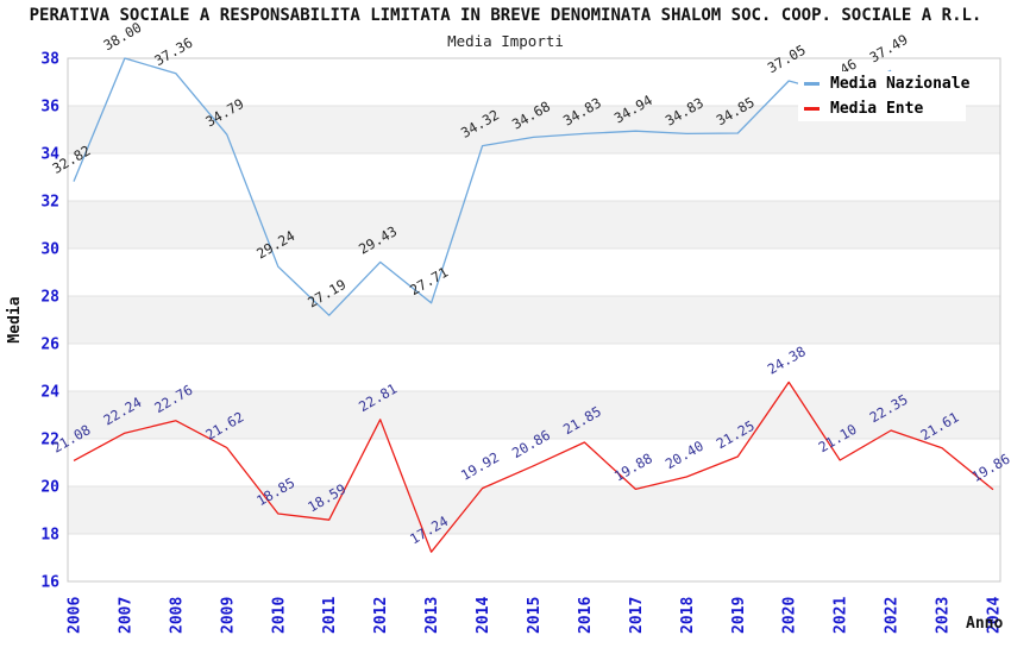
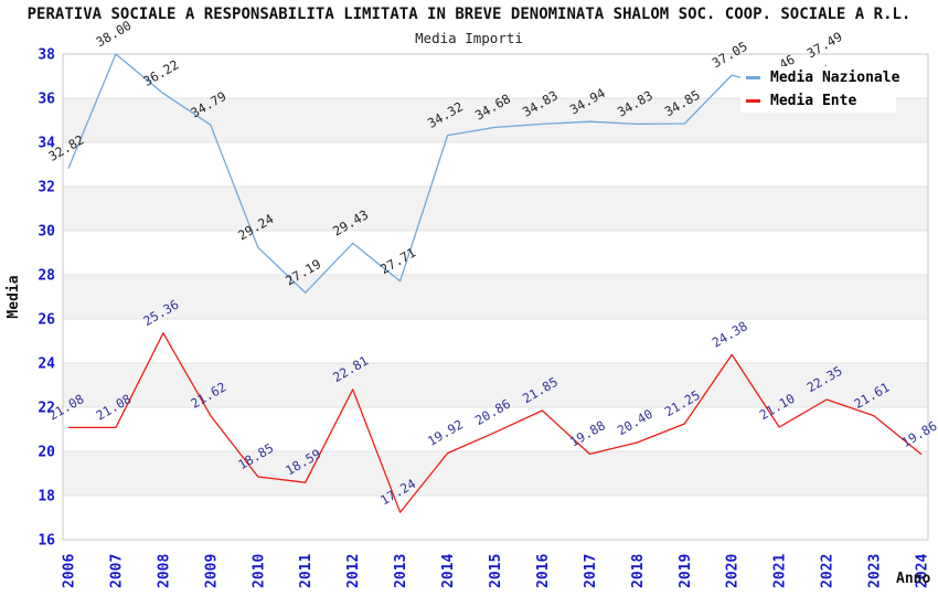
Media Ente/2007: 22.24 -> 21.08
Media Nazionale/2008: 37.36 -> 36.22
Media Ente/2008: 22.76 -> 25.36
